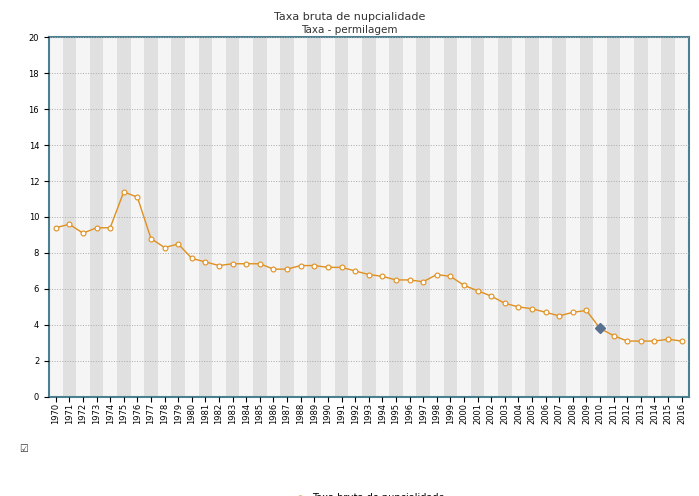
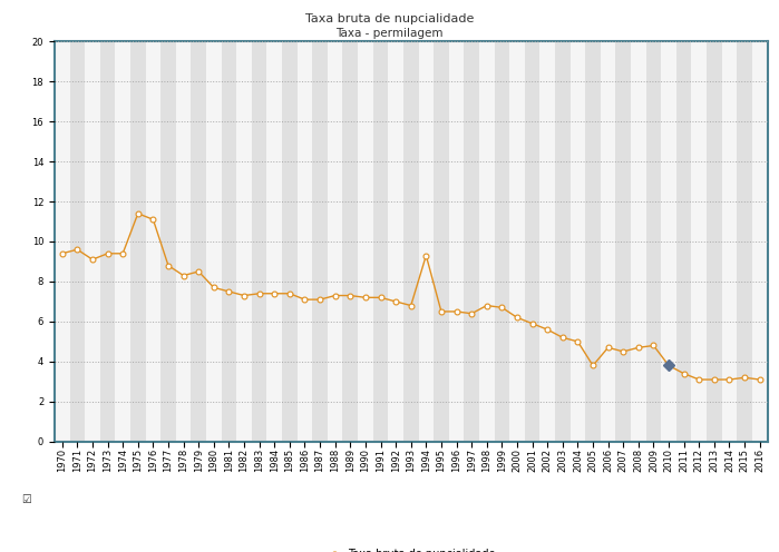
1994: 6.7 -> 9.3
2005: 4.9 -> 3.8
